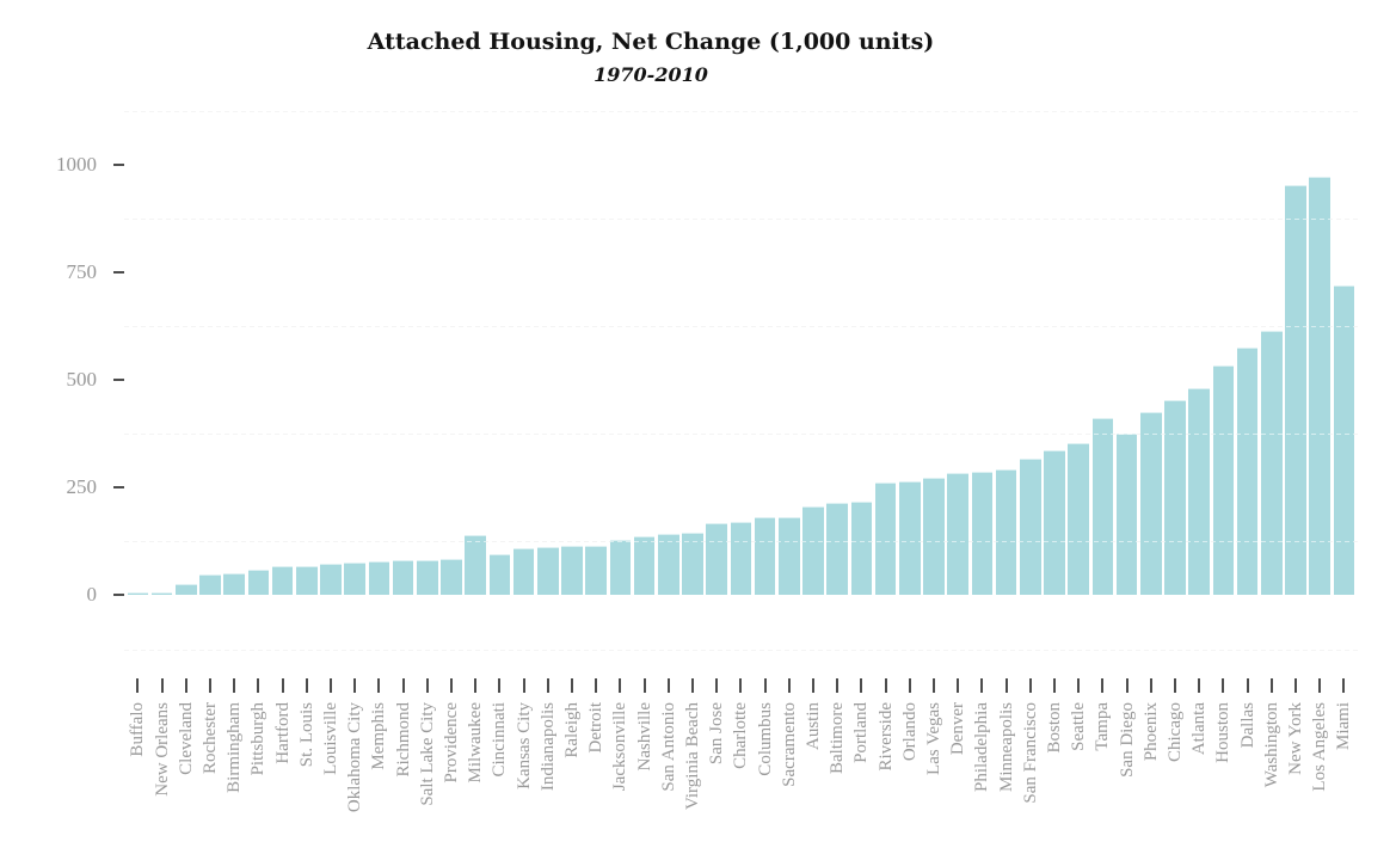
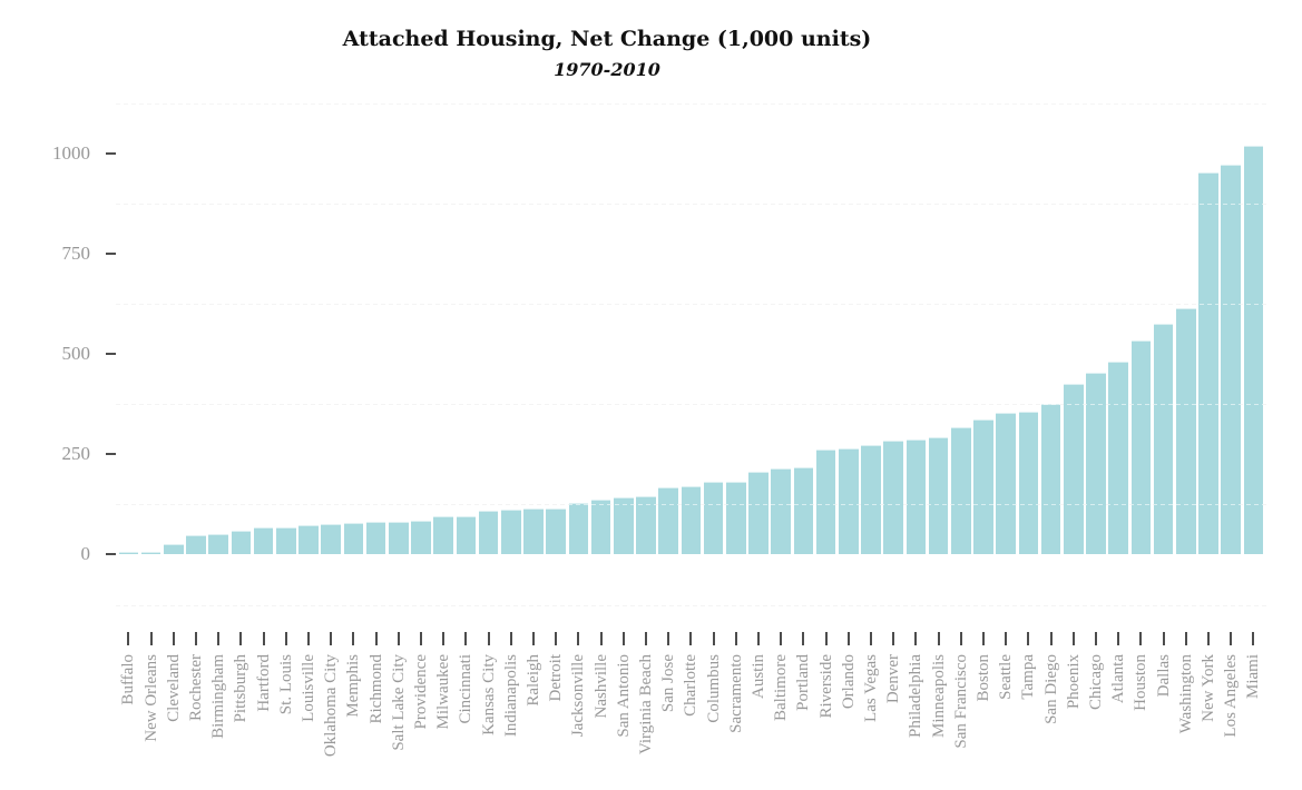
Milwaukee: 140 -> 100
Tampa: 410 -> 360
Miami: 720 -> 1020
